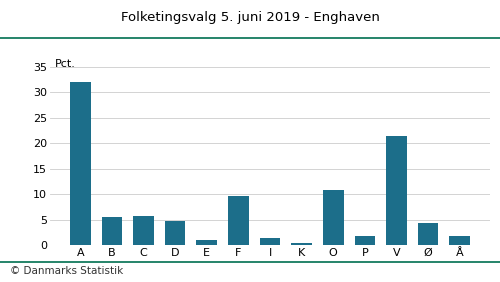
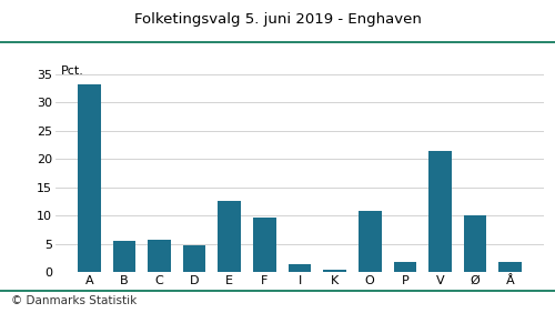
A: 32.0 -> 33.2
E: 1.1 -> 12.6
Ø: 4.3 -> 10.0
